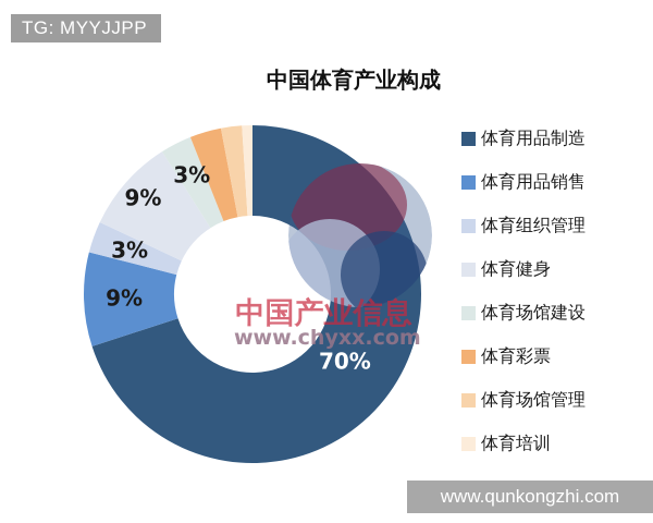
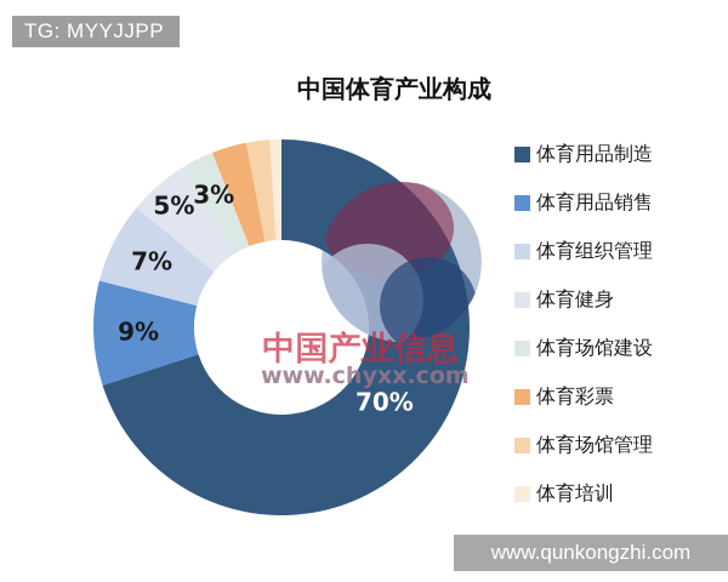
体育组织管理: 3% -> 7%
体育健身: 9% -> 5%
